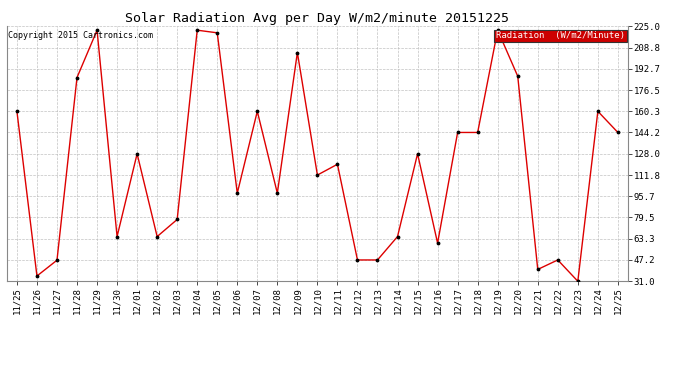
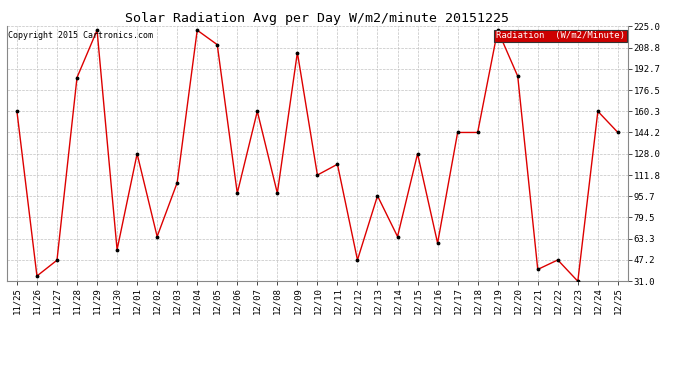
11/30: 65 -> 55
12/03: 78 -> 106
12/05: 220 -> 211
12/13: 47 -> 96
